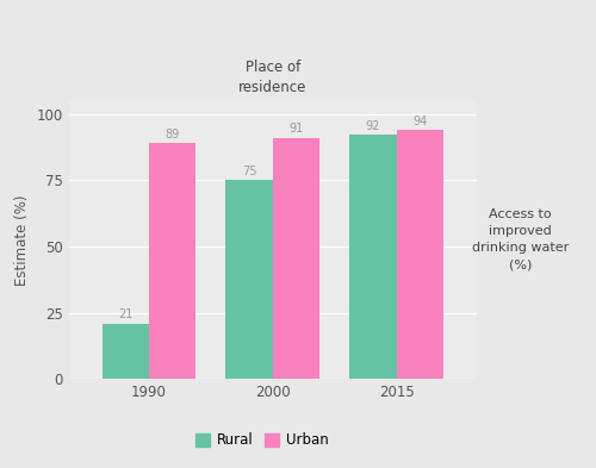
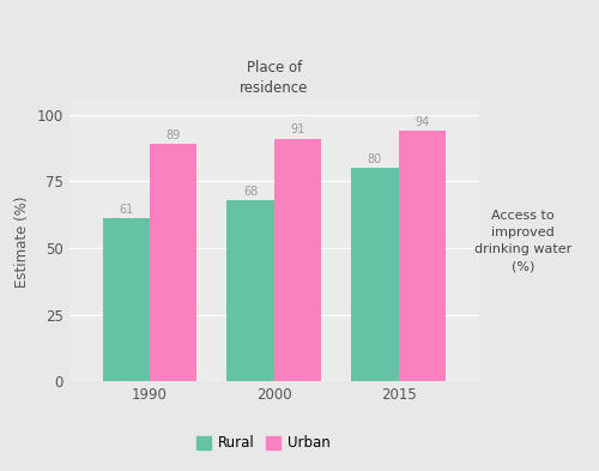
Rural/1990: 21 -> 61
Rural/2000: 75 -> 68
Rural/2015: 92 -> 80
